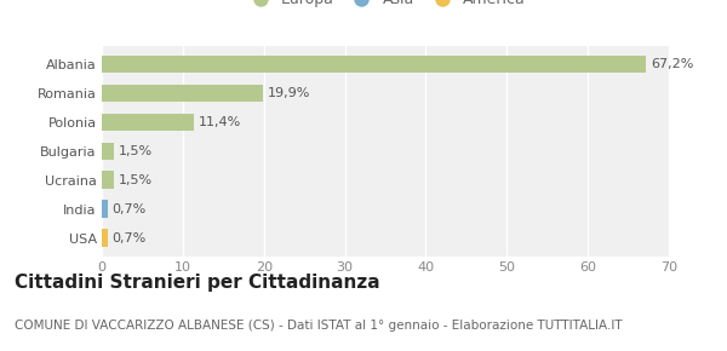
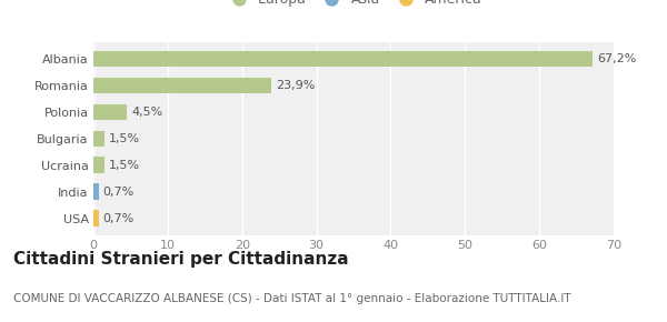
Romania: 19,9% -> 23,9%
Polonia: 11,4% -> 4,5%
